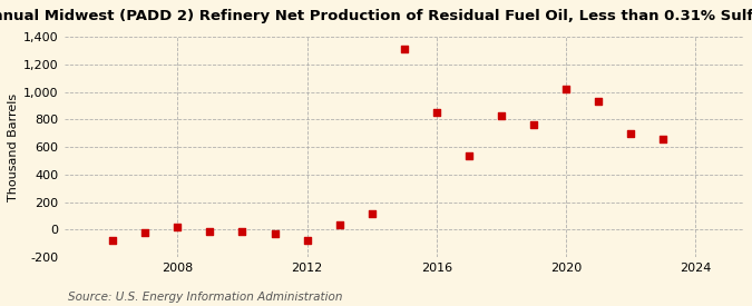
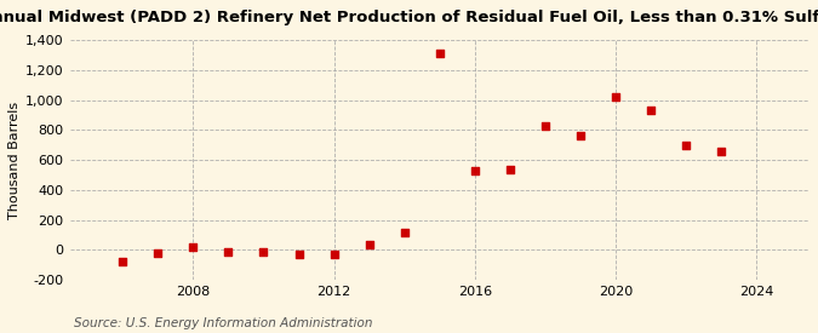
2012: -80 -> -20
2016: 850 -> 520
